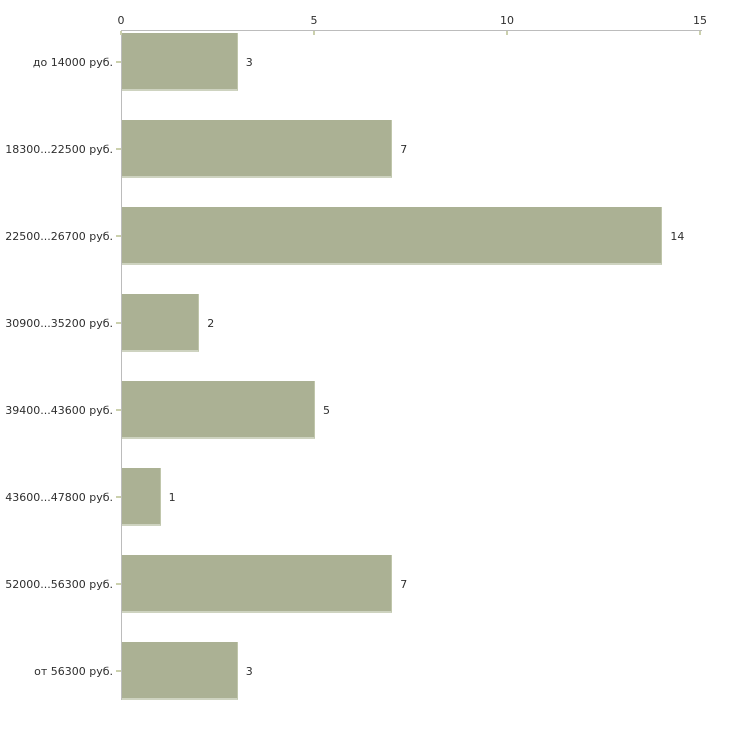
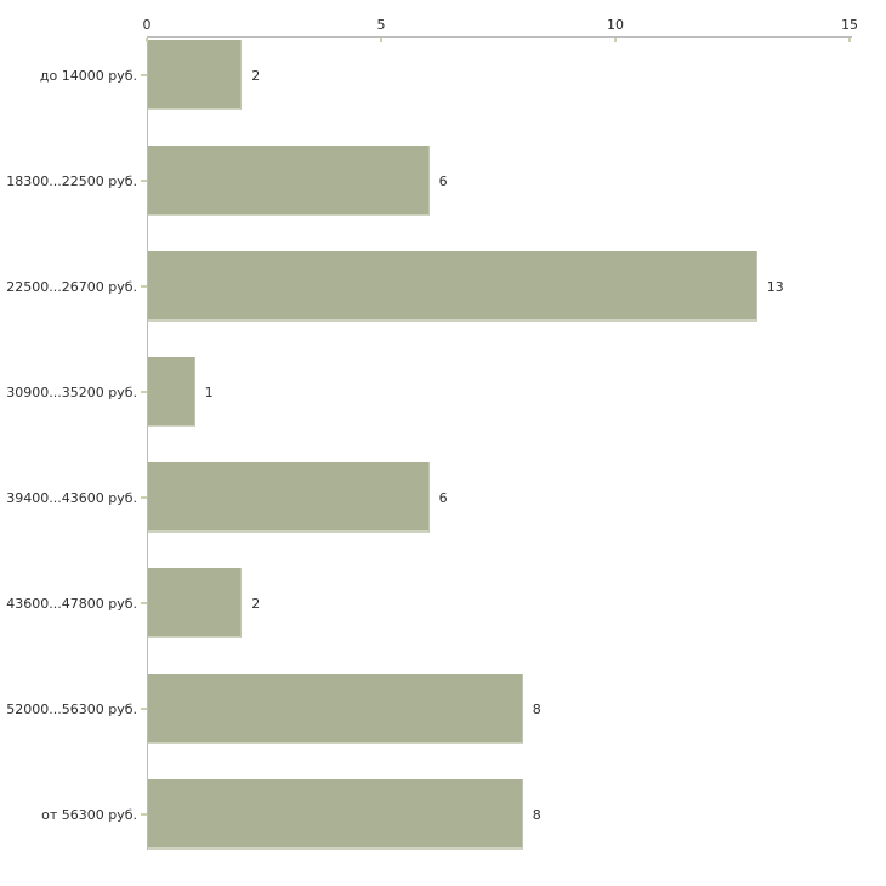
до 14000 руб.: 3 -> 2
18300...22500 руб.: 7 -> 6
22500...26700 руб.: 14 -> 13
30900...35200 руб.: 2 -> 1
39400...43600 руб.: 5 -> 6
43600...47800 руб.: 1 -> 2
52000...56300 руб.: 7 -> 8
от 56300 руб.: 3 -> 8
